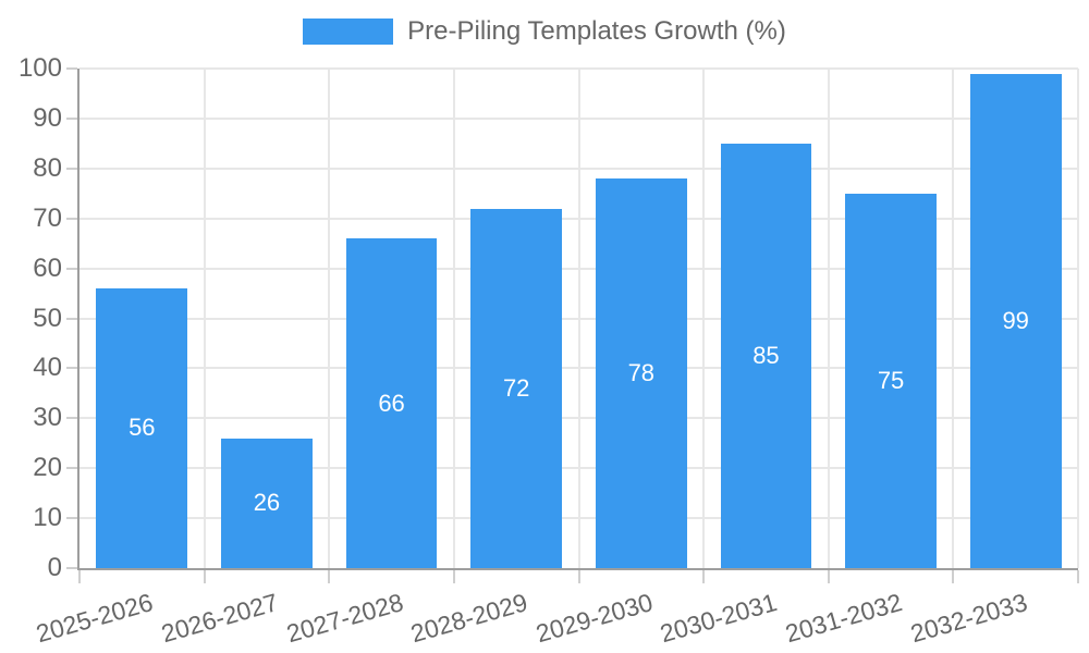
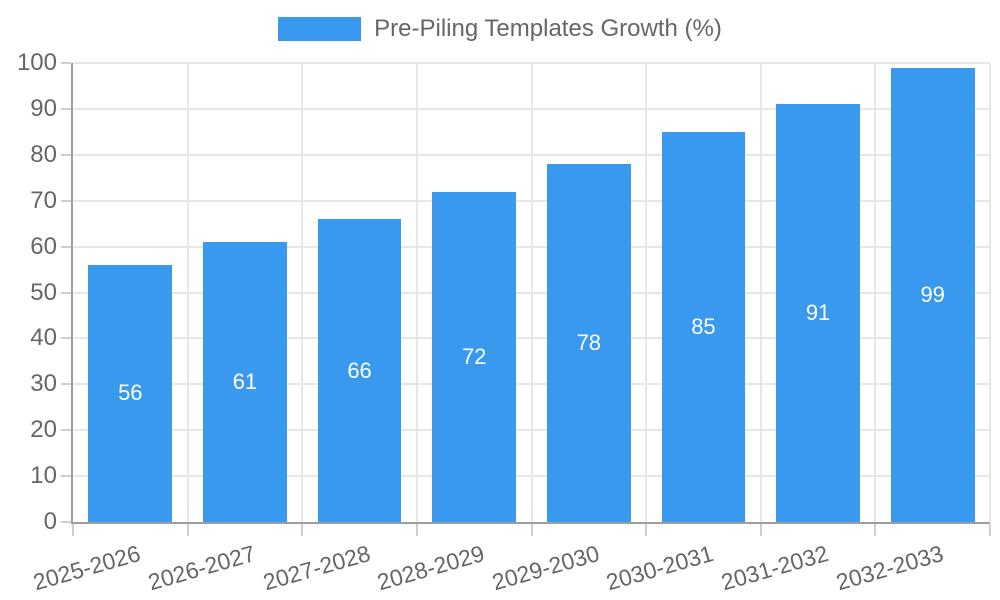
2026-2027: 26 -> 61
2031-2032: 75 -> 91
